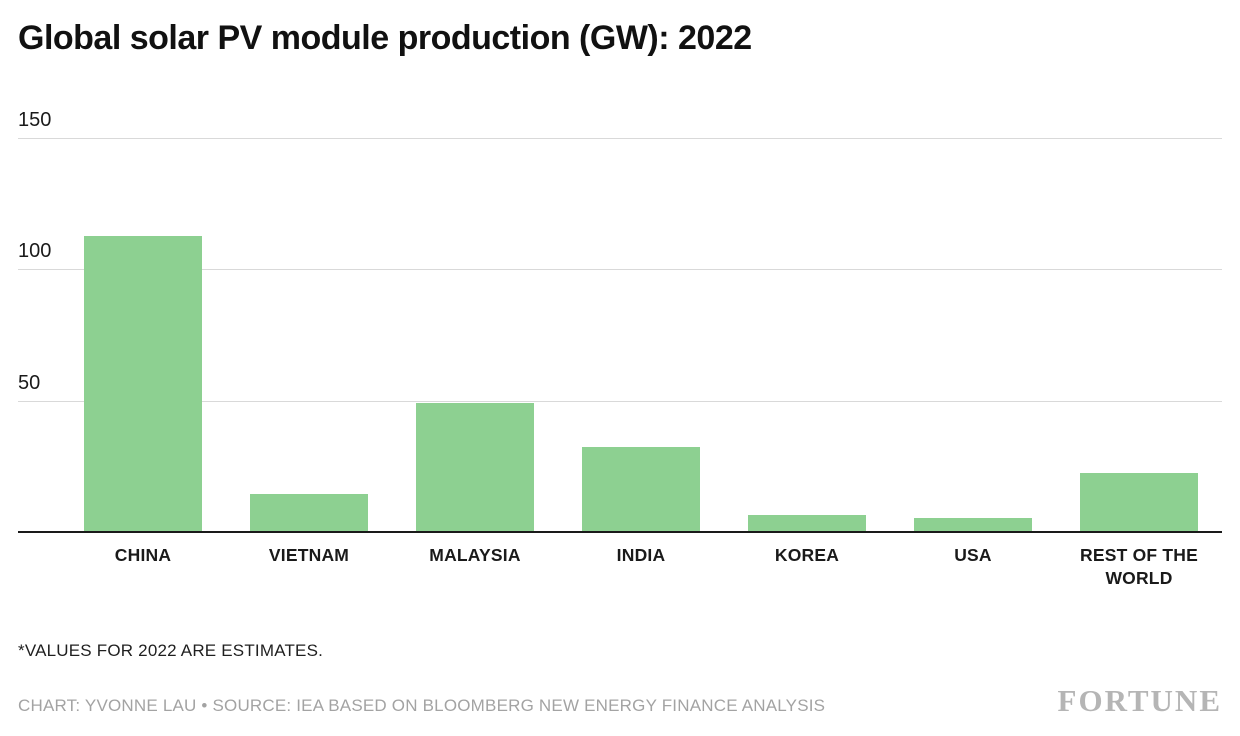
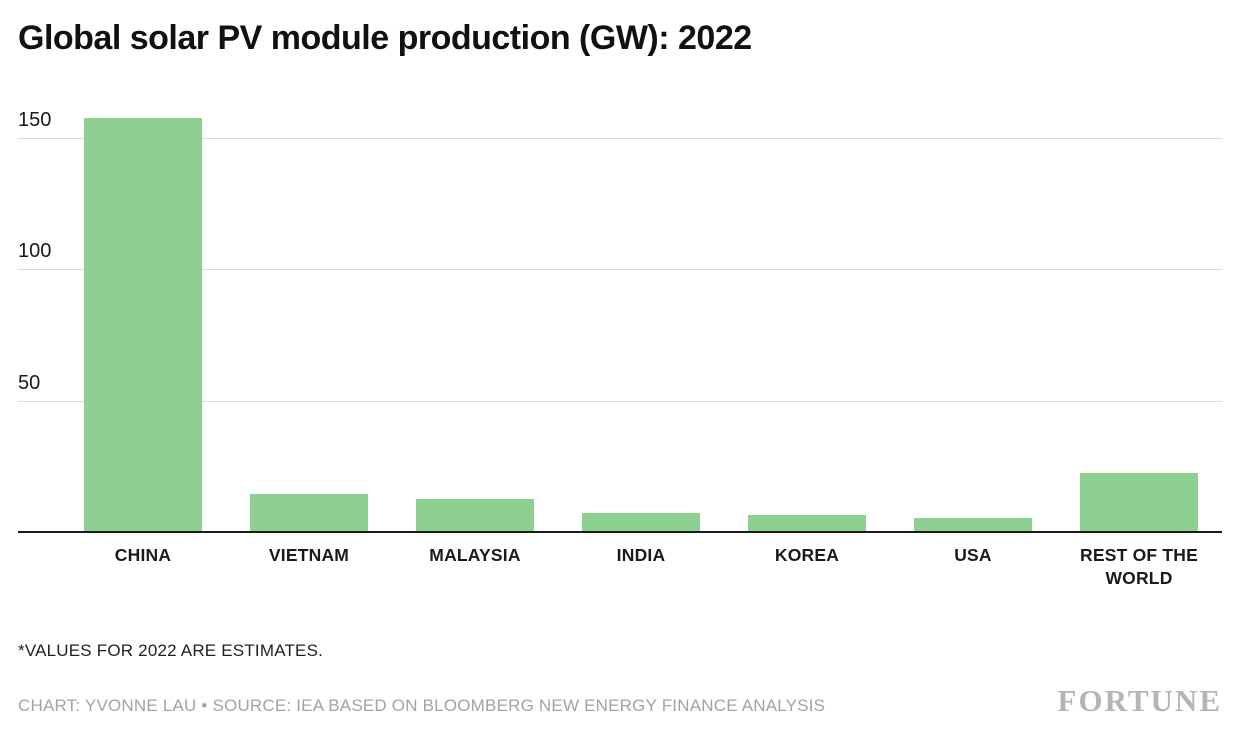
CHINA: 113 -> 158
MALAYSIA: 49 -> 12
INDIA: 32 -> 7
